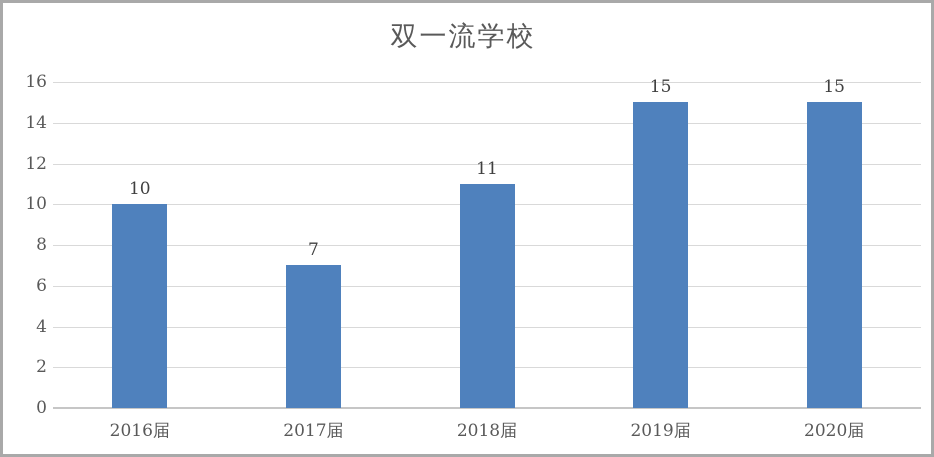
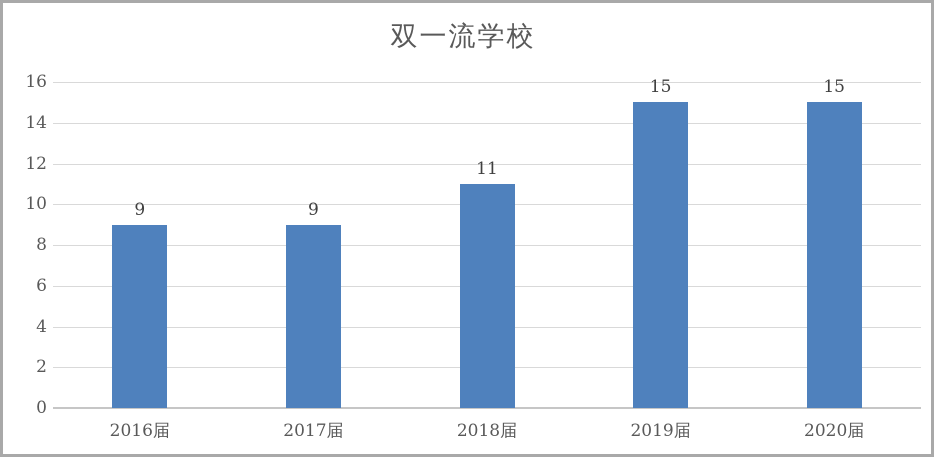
2016届: 10 -> 9
2017届: 7 -> 9
